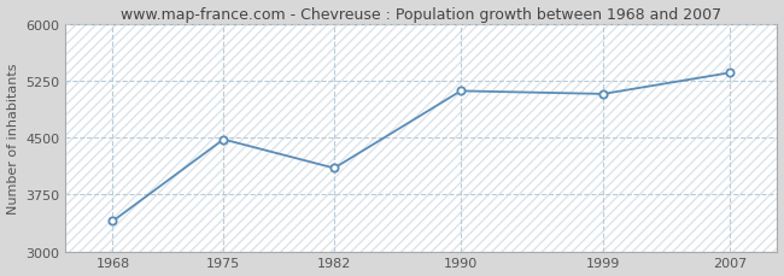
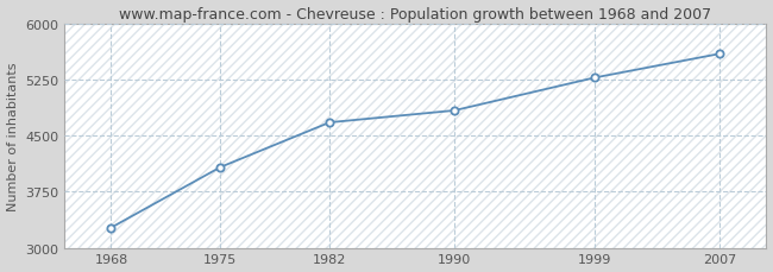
1968: 3400 -> 3270
1975: 4480 -> 4080
1982: 4100 -> 4680
1990: 5120 -> 4840
1999: 5080 -> 5280
2007: 5360 -> 5600
